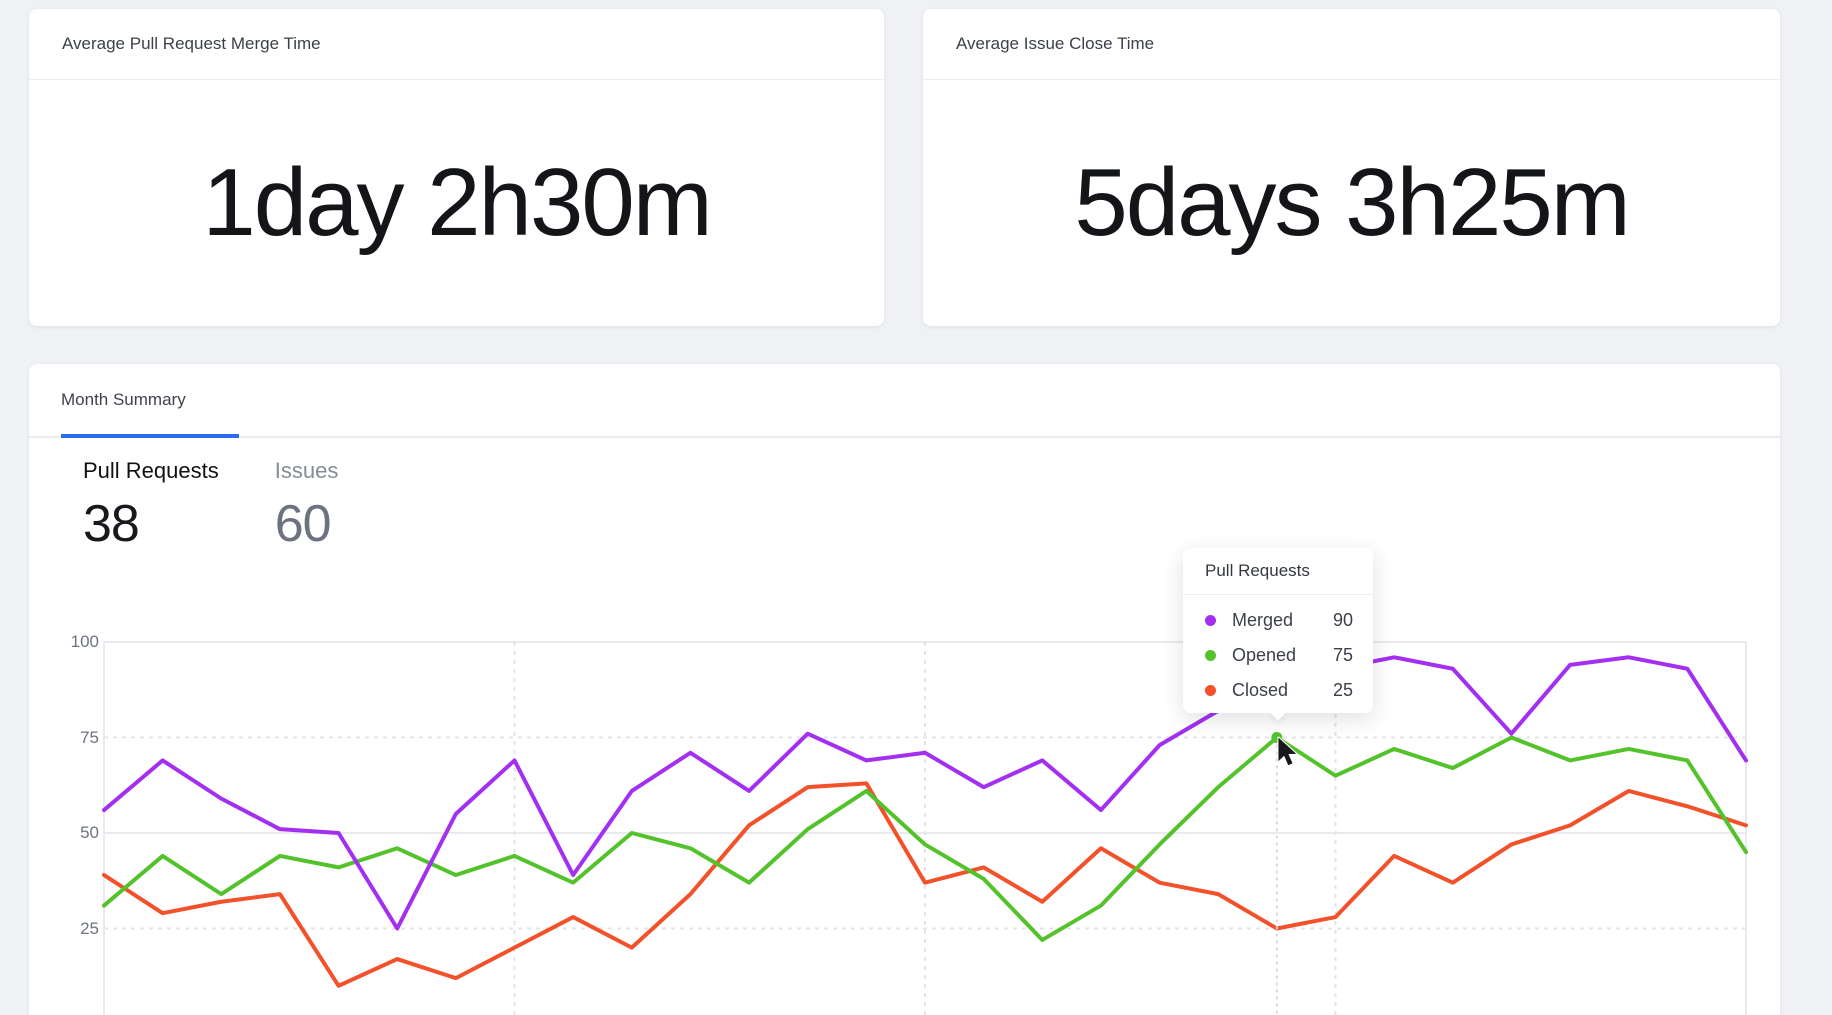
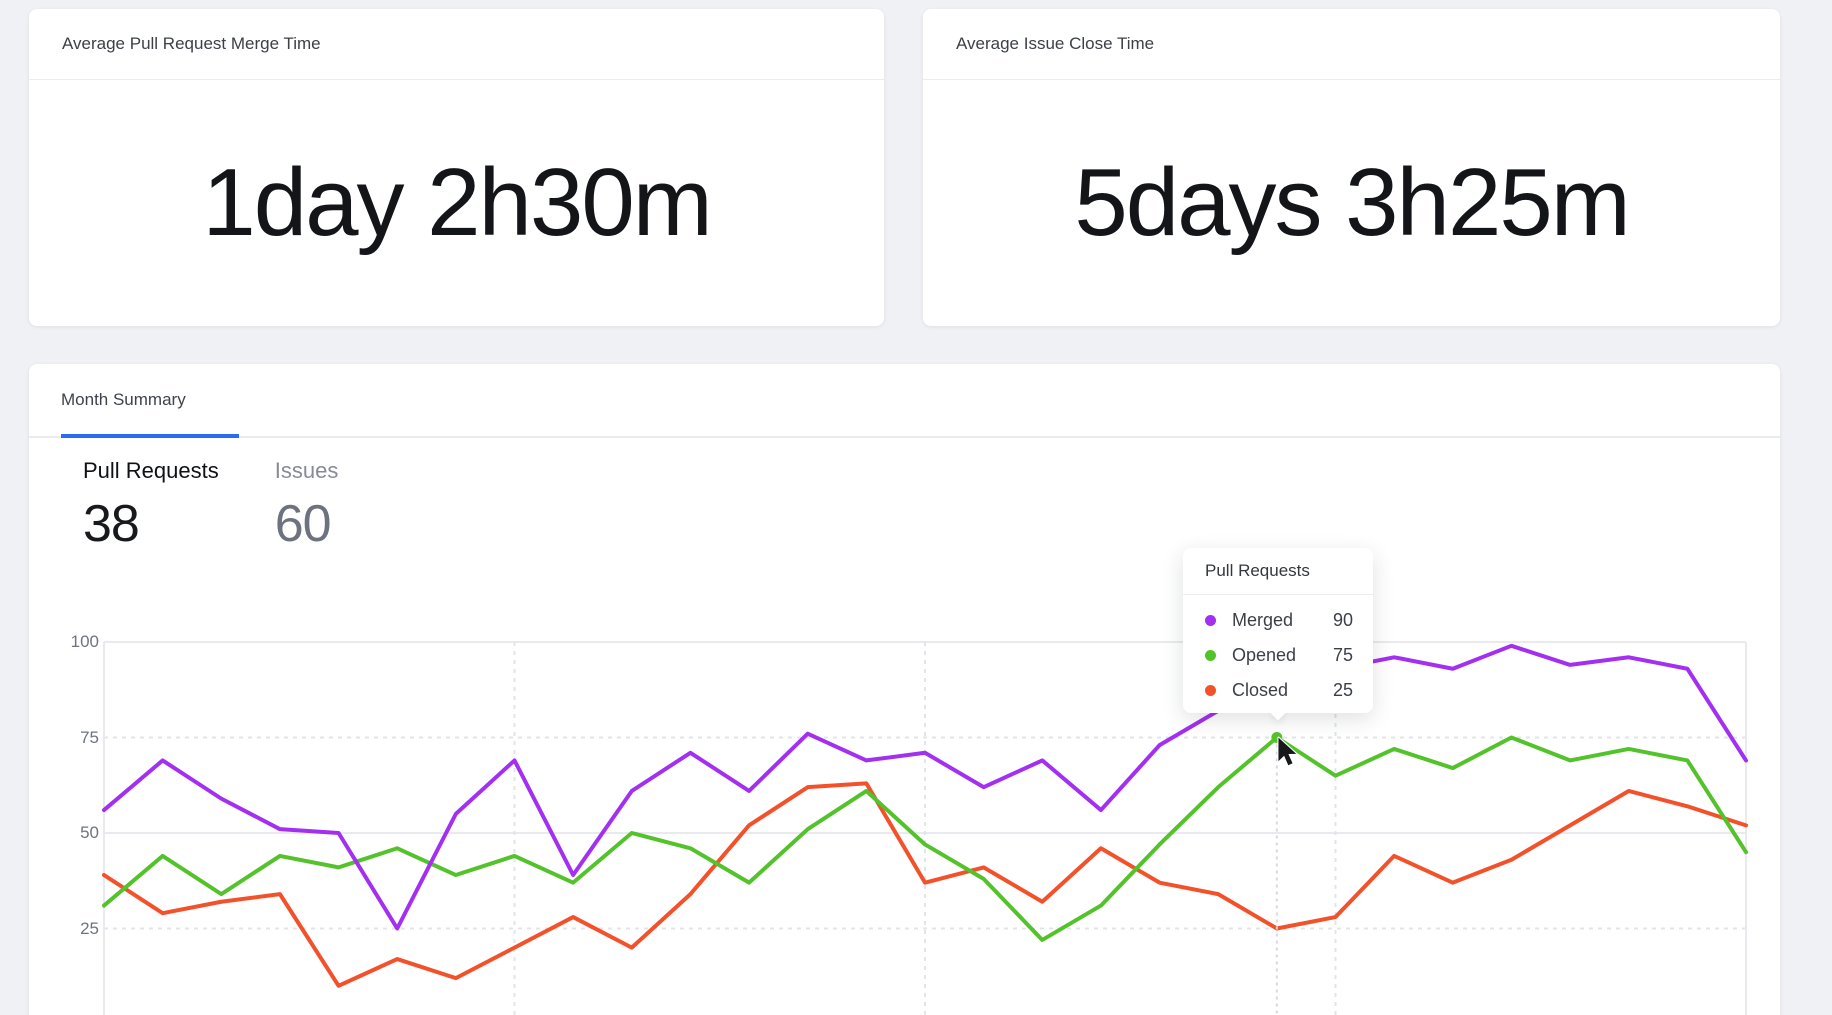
Closed/25: 47 -> 43
Merged/25: 76 -> 99
